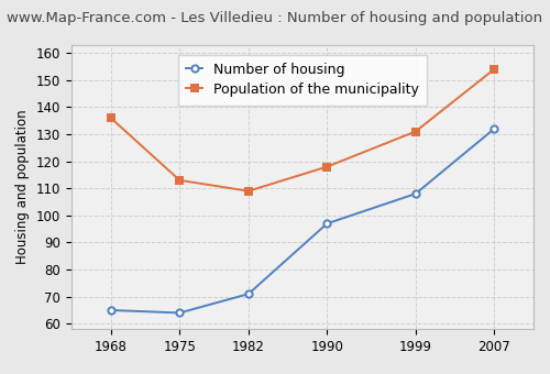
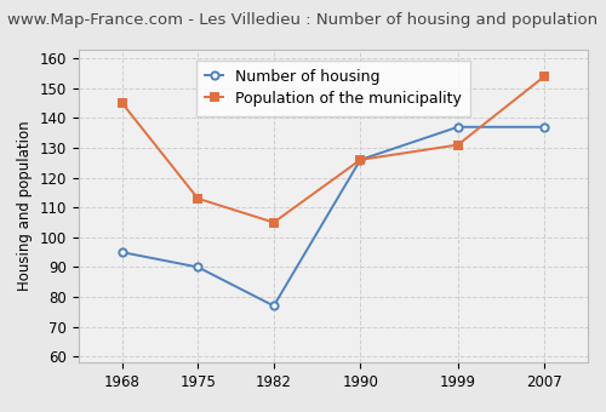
Number of housing/1968: 65 -> 95
Population of the municipality/1968: 136 -> 145
Number of housing/1975: 64 -> 90
Number of housing/1982: 71 -> 77
Population of the municipality/1982: 109 -> 105
Number of housing/1990: 97 -> 126
Population of the municipality/1990: 118 -> 126
Number of housing/1999: 108 -> 137
Number of housing/2007: 132 -> 137
